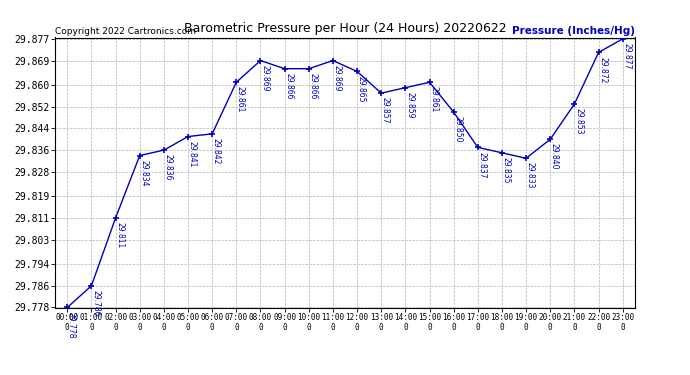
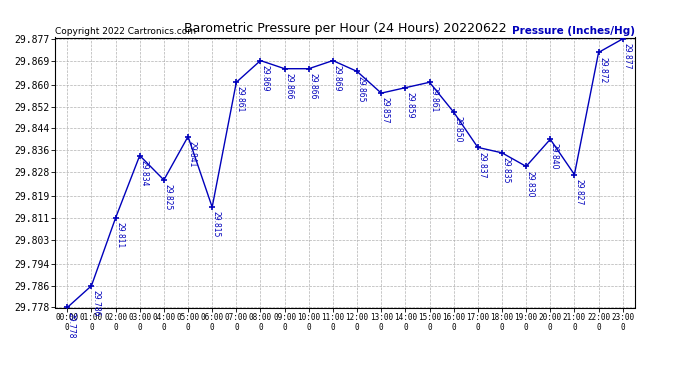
04:00 0: 29.836 -> 29.825
06:00 0: 29.842 -> 29.815
19:00 0: 29.833 -> 29.830
21:00 0: 29.853 -> 29.827
